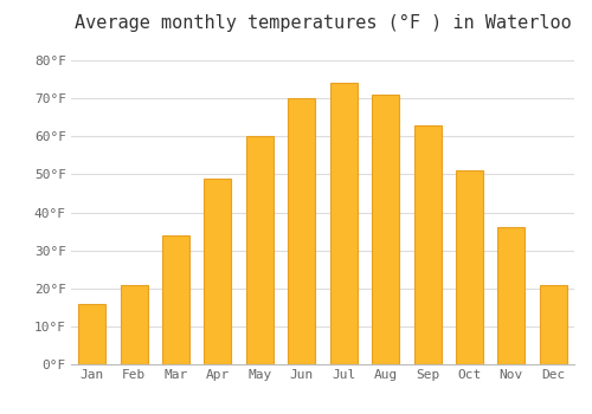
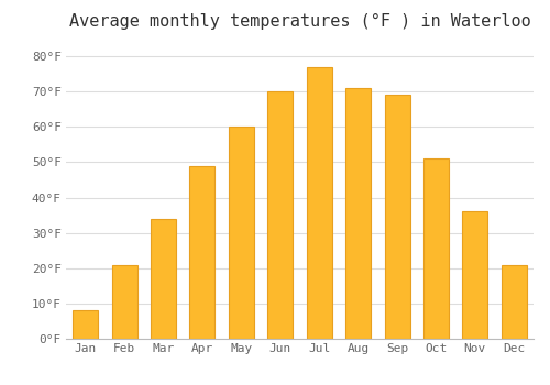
Jan: 16°F -> 8°F
Jul: 74°F -> 77°F
Sep: 63°F -> 69°F
